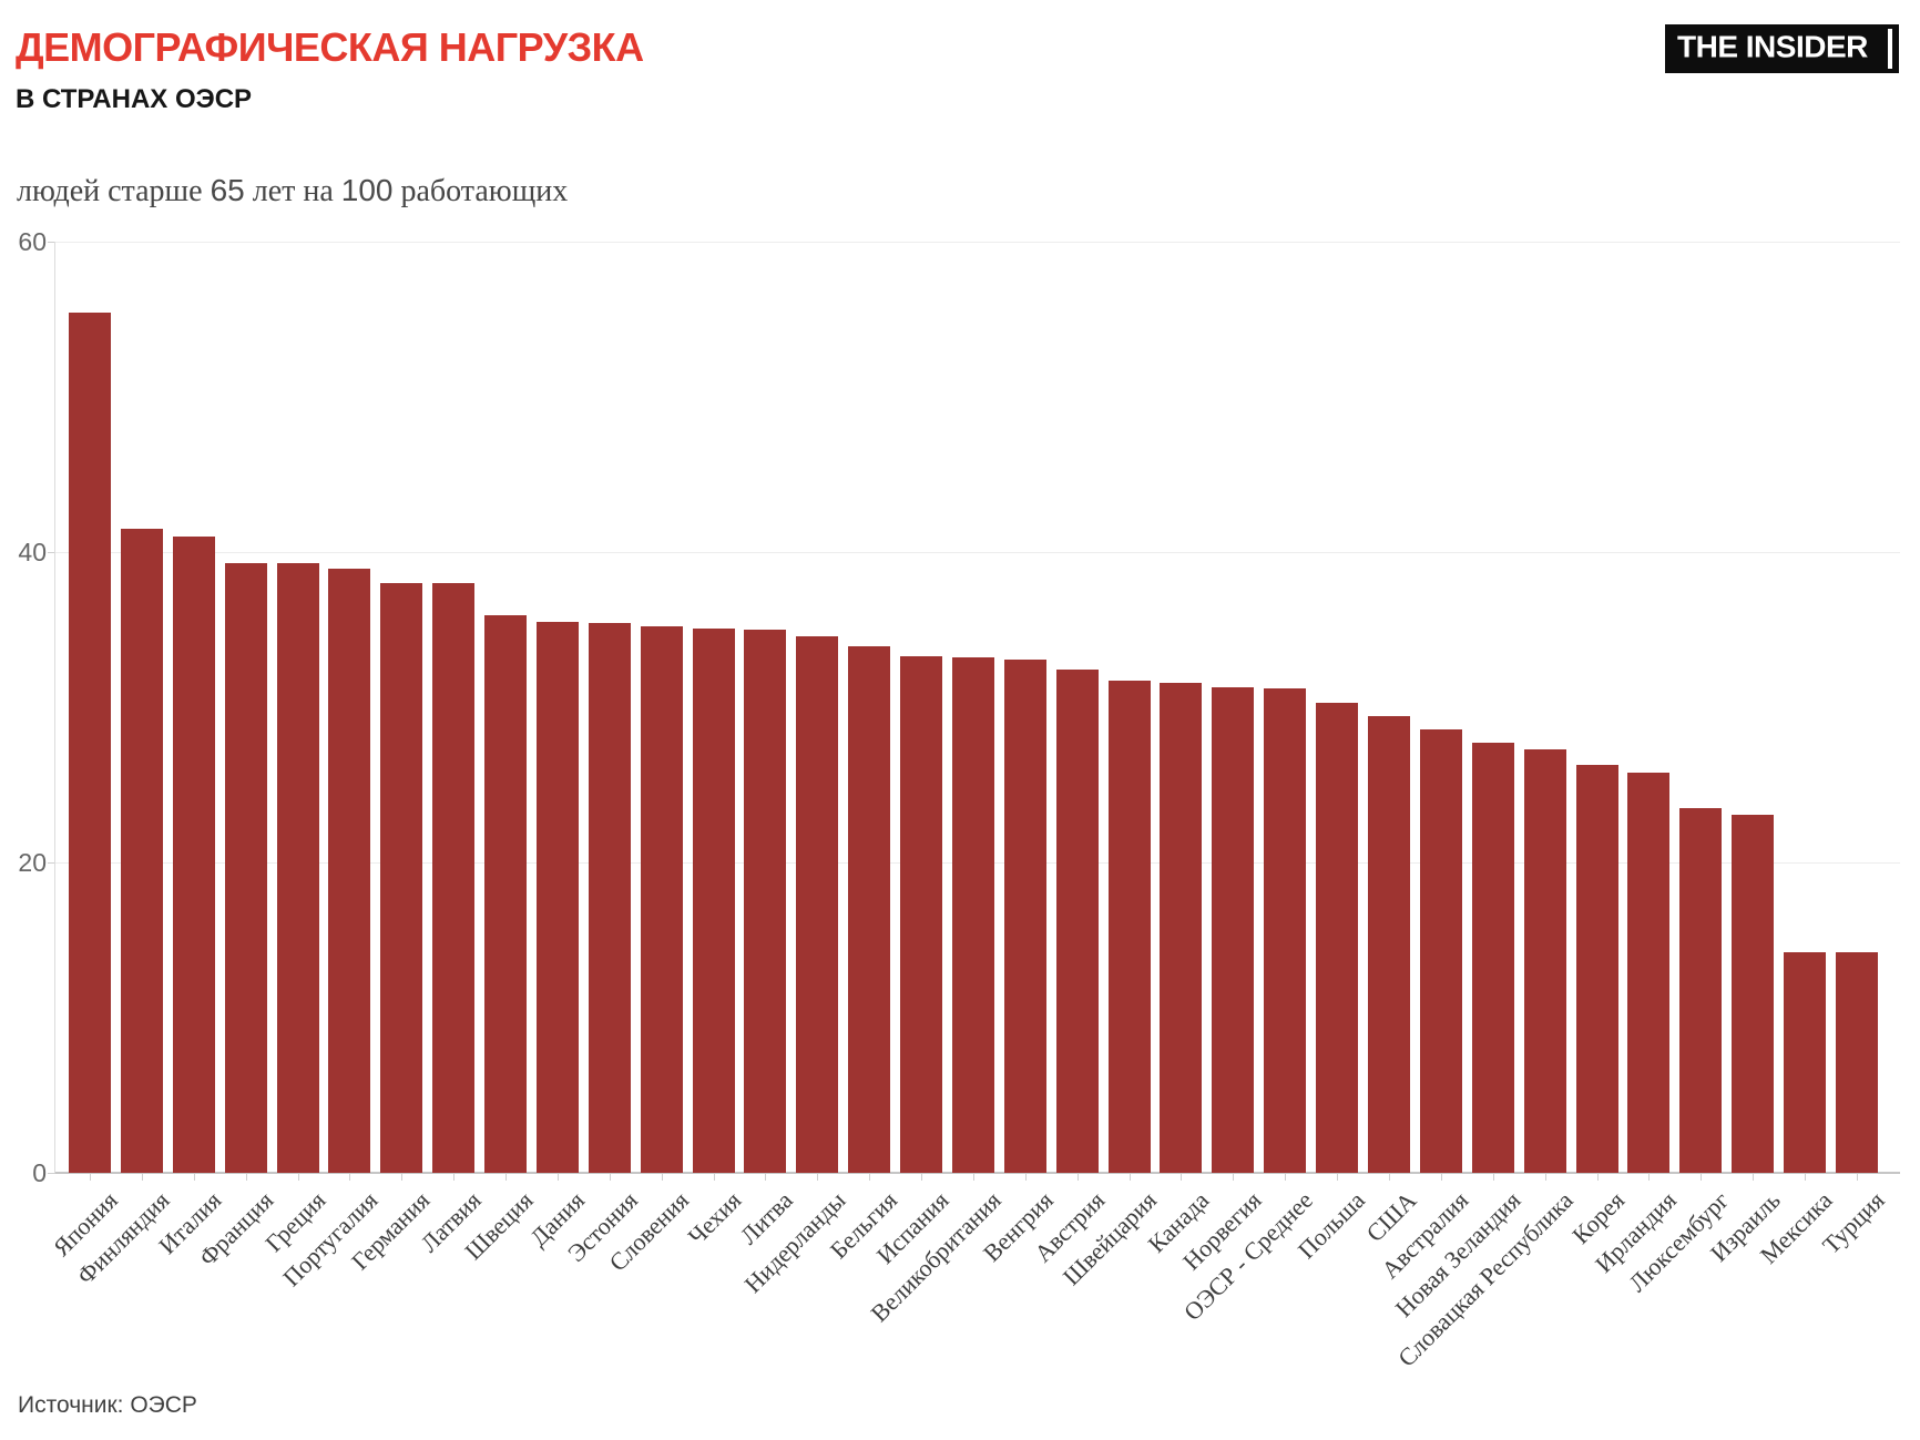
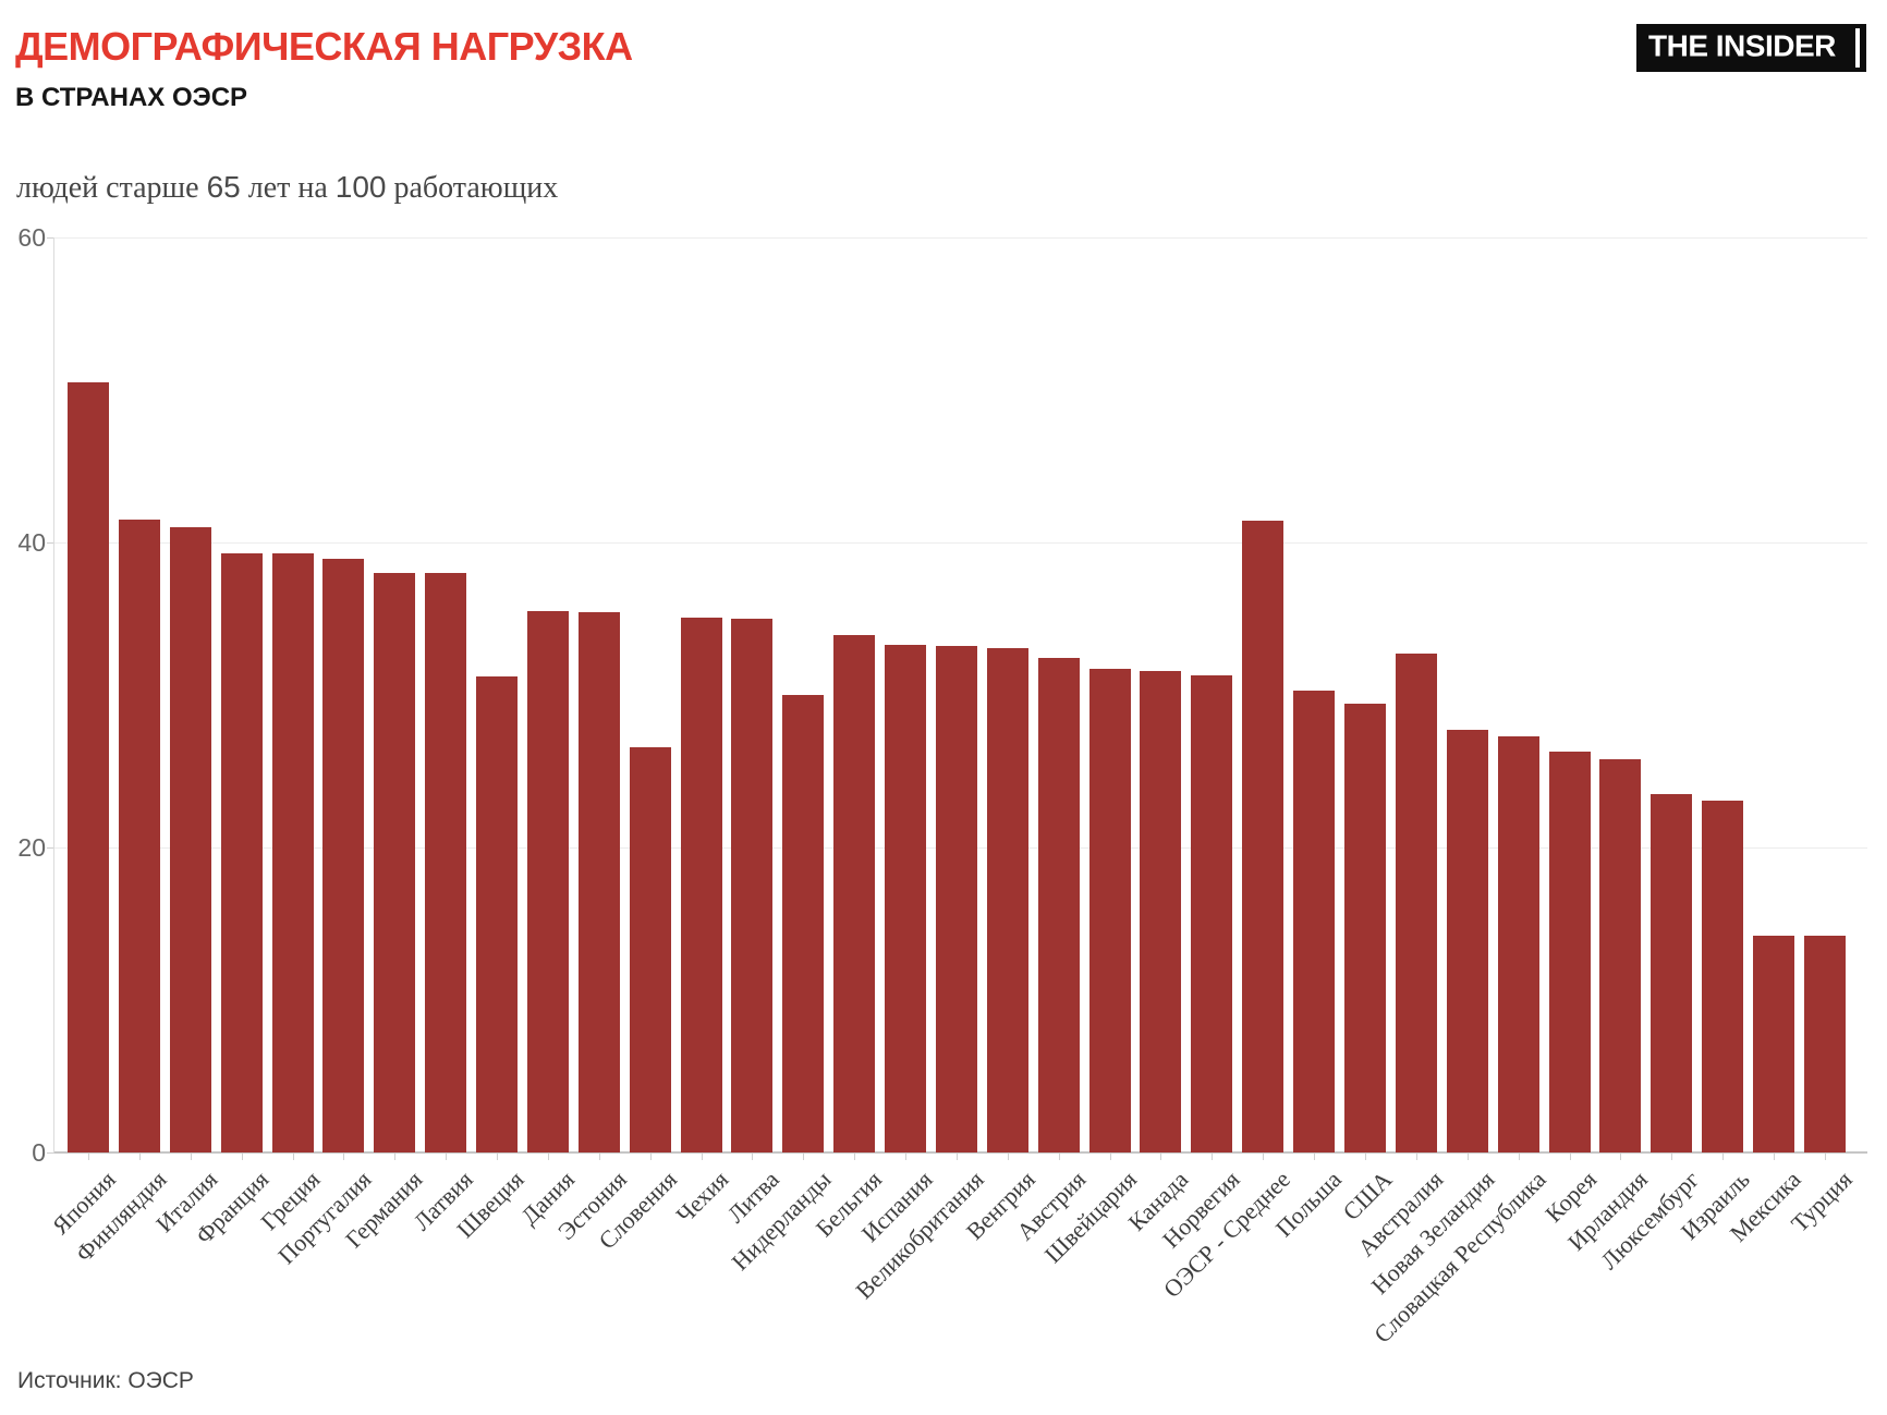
Япония: 55.4 -> 50.5
Швеция: 35.9 -> 31.2
Словения: 35.2 -> 26.6
Нидерланды: 34.6 -> 30.0
ОЭСР - Среднее: 31.2 -> 41.4
Австралия: 28.6 -> 32.7
